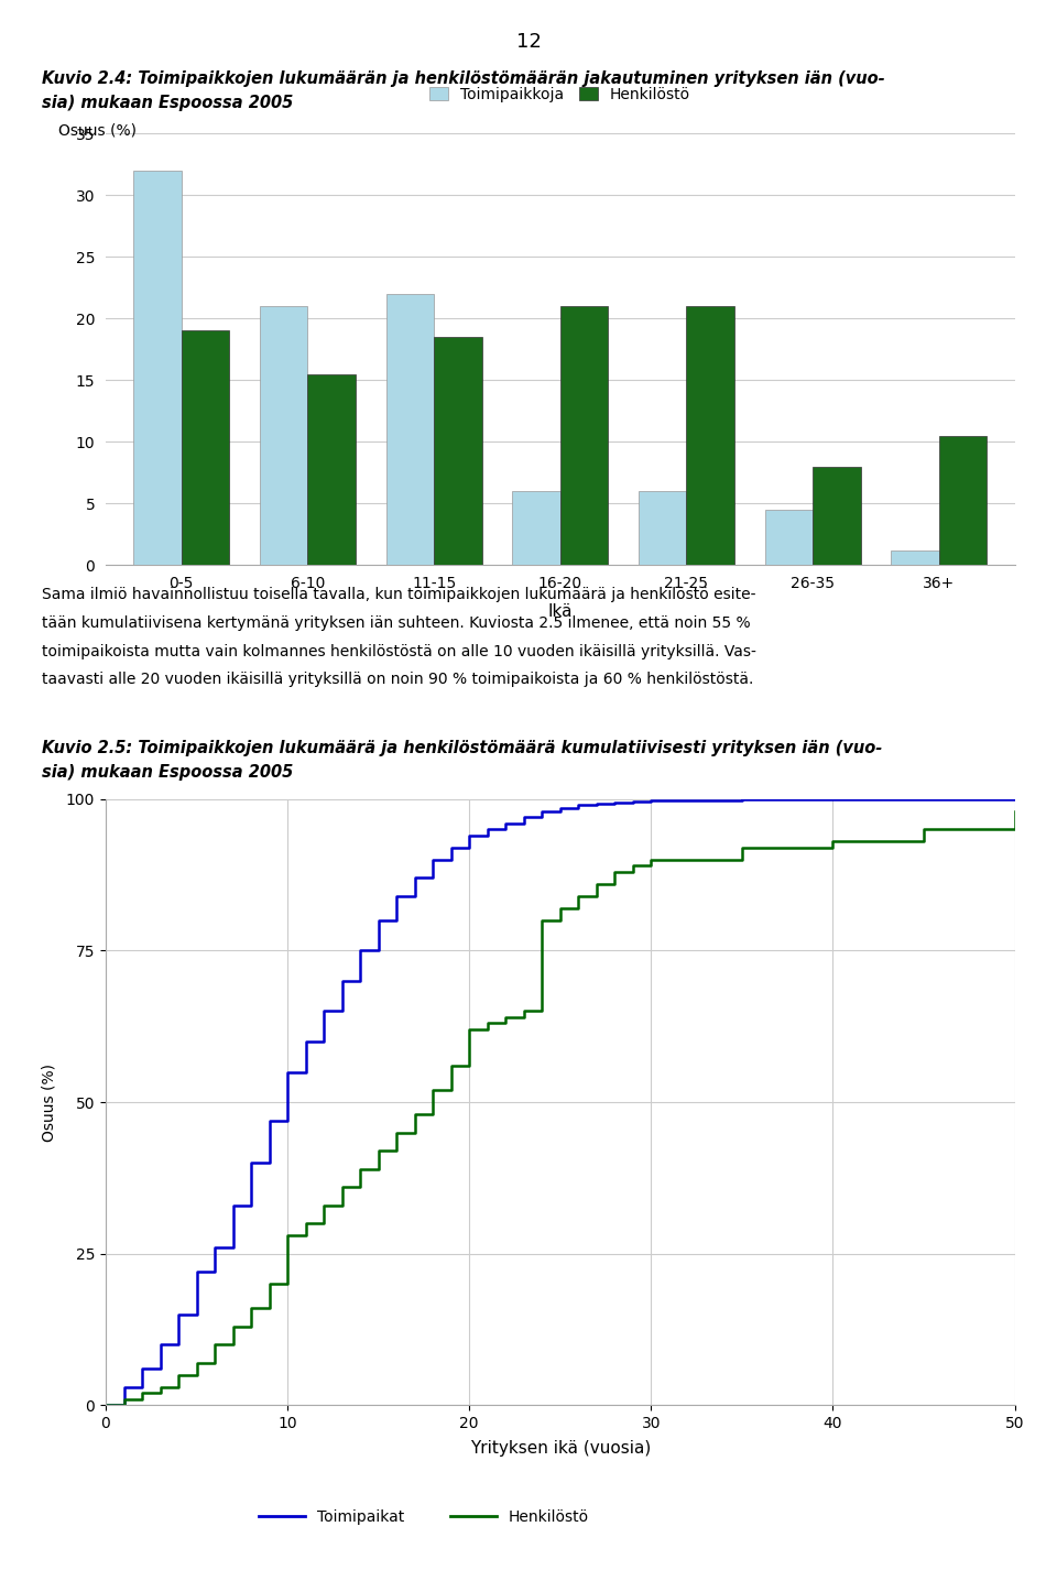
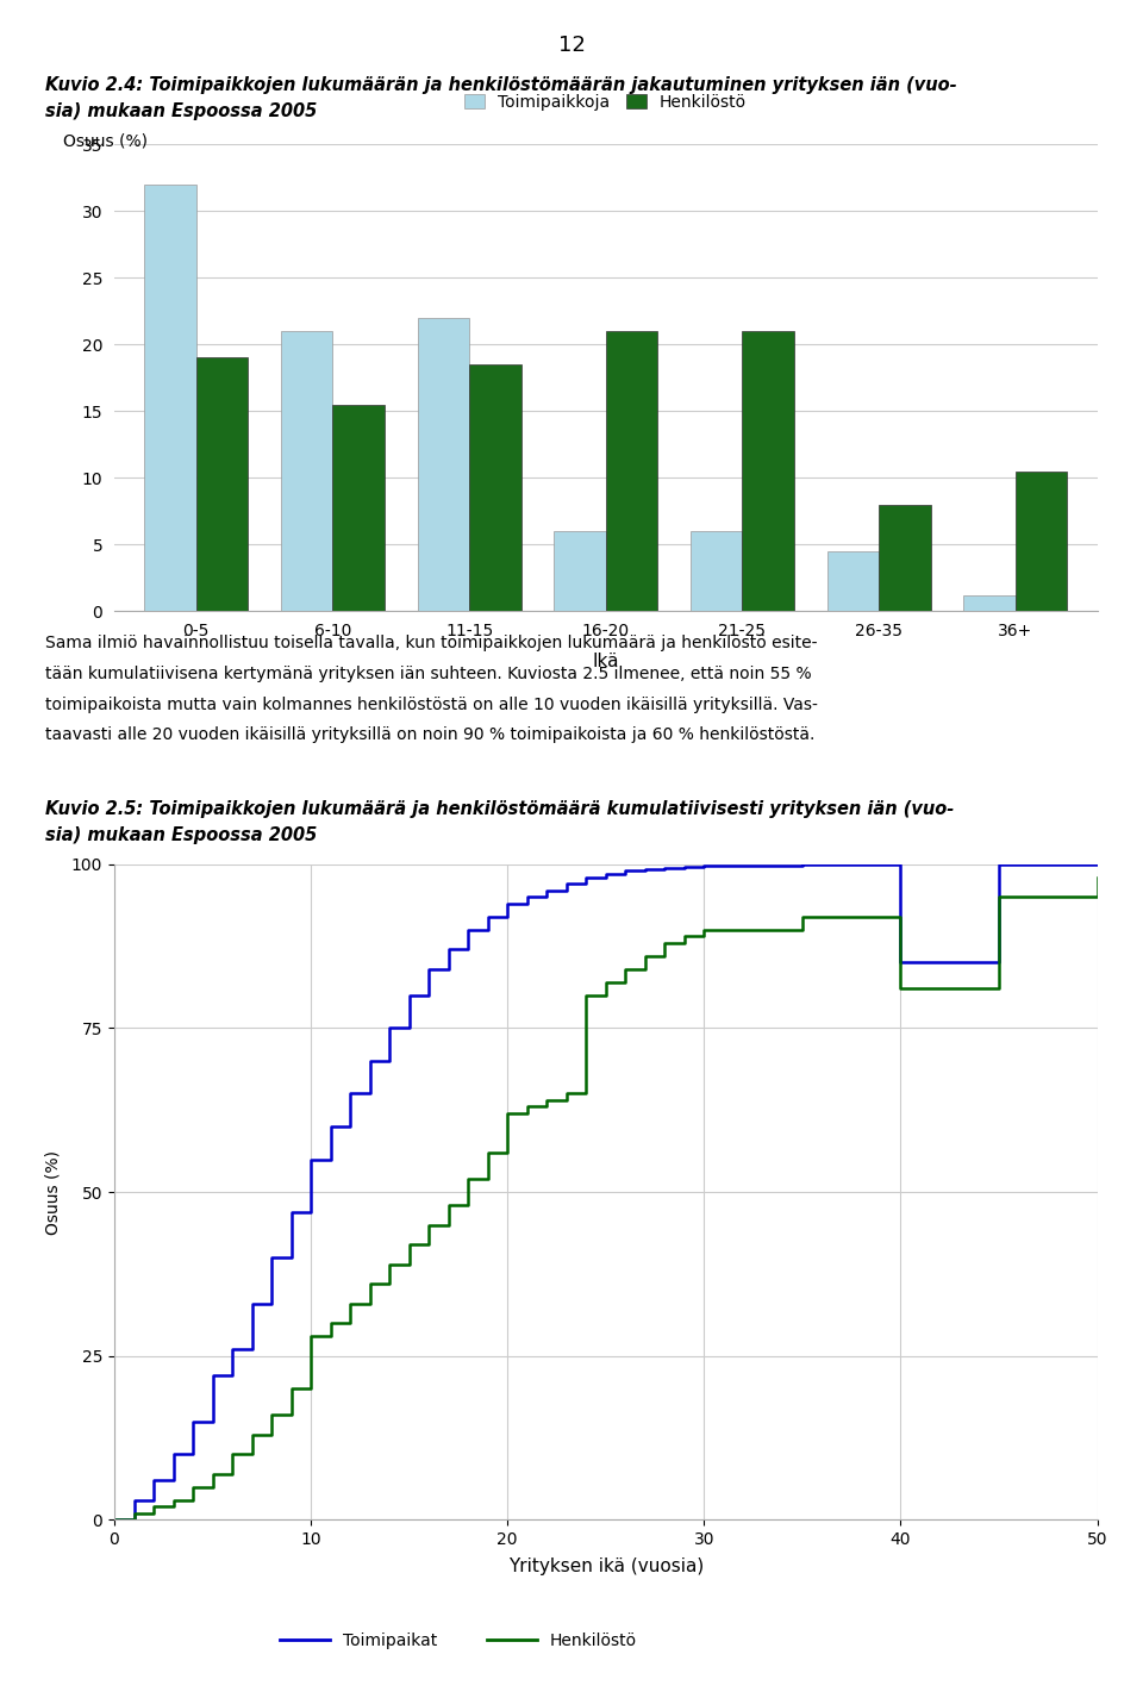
Toimipaikat/40: 100.0 -> 85.0
Henkilöstö/40: 93 -> 81
